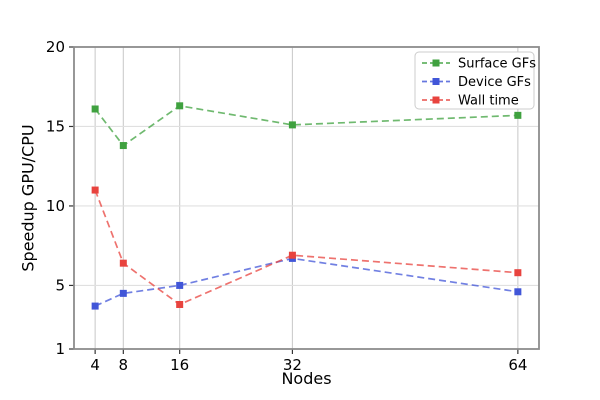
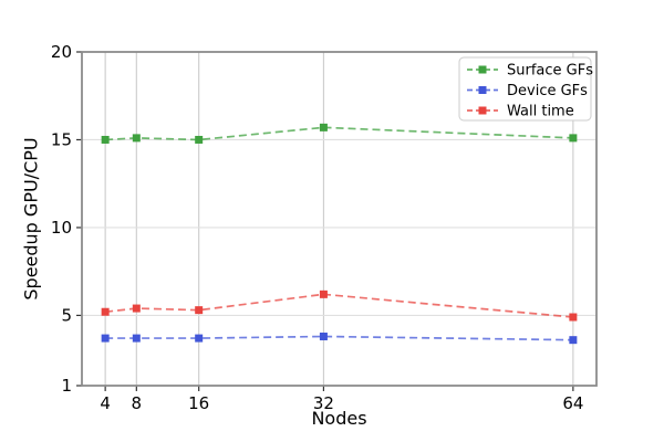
Surface GFs/4: 16.1 -> 15.0
Wall time/4: 11.0 -> 5.2
Surface GFs/8: 13.8 -> 15.1
Device GFs/8: 4.5 -> 3.7
Wall time/8: 6.4 -> 5.4
Surface GFs/16: 16.3 -> 15.0
Device GFs/16: 5.0 -> 3.7
Wall time/16: 3.8 -> 5.3
Surface GFs/32: 15.1 -> 15.7
Device GFs/32: 6.7 -> 3.8
Wall time/32: 6.9 -> 6.2
Surface GFs/64: 15.7 -> 15.1
Device GFs/64: 4.6 -> 3.6
Wall time/64: 5.8 -> 4.9
